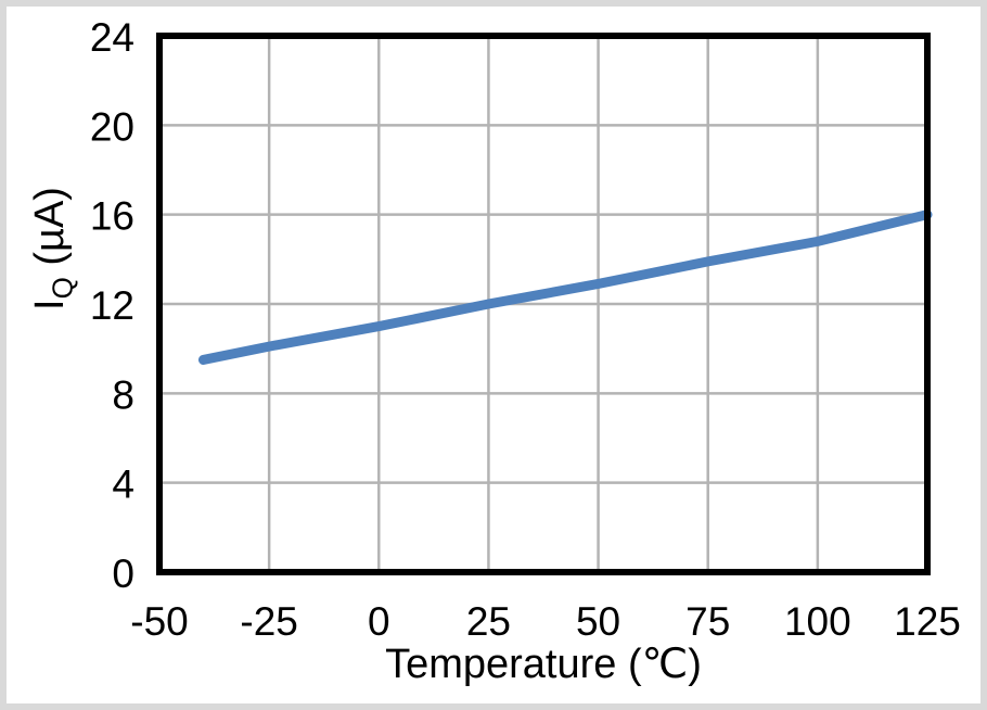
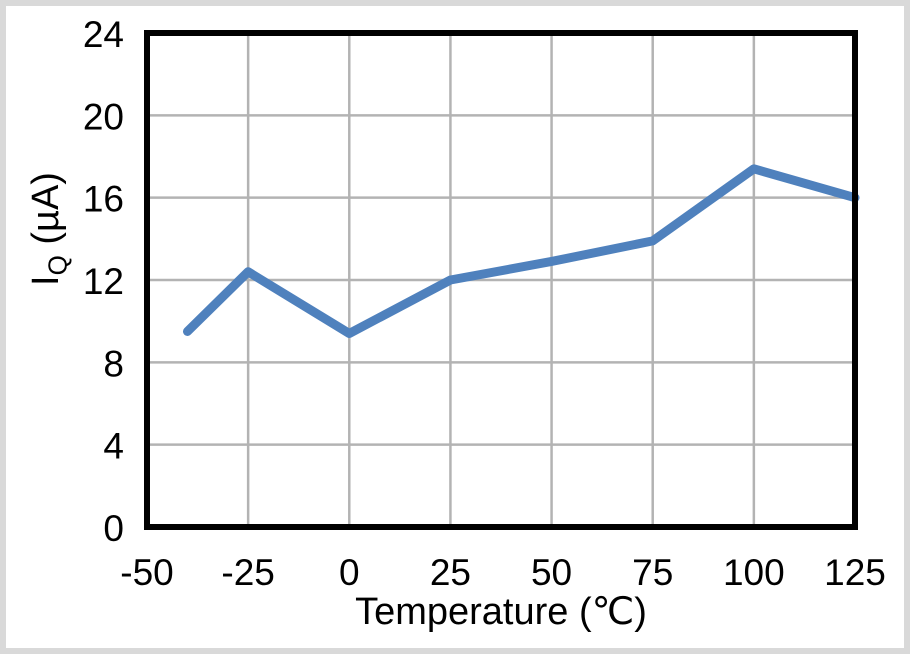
-25: 10.1 -> 12.4
0: 11.0 -> 9.4
100: 14.8 -> 17.4
